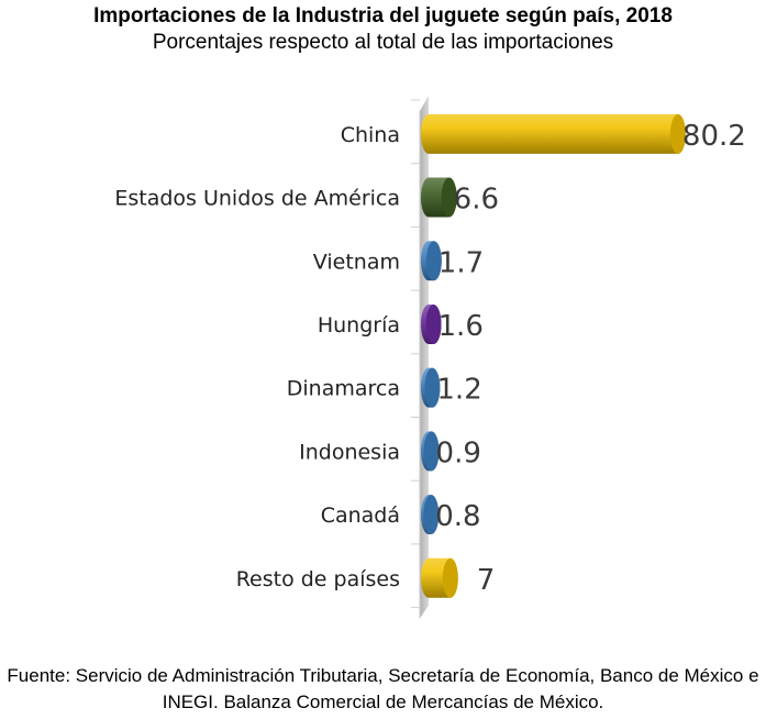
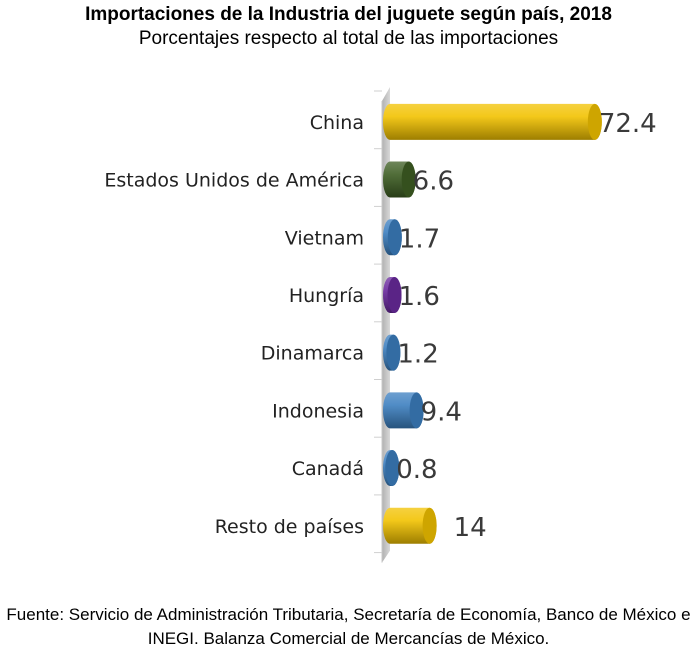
China: 80.2 -> 72.4
Indonesia: 0.9 -> 9.4
Resto de países: 7 -> 14
